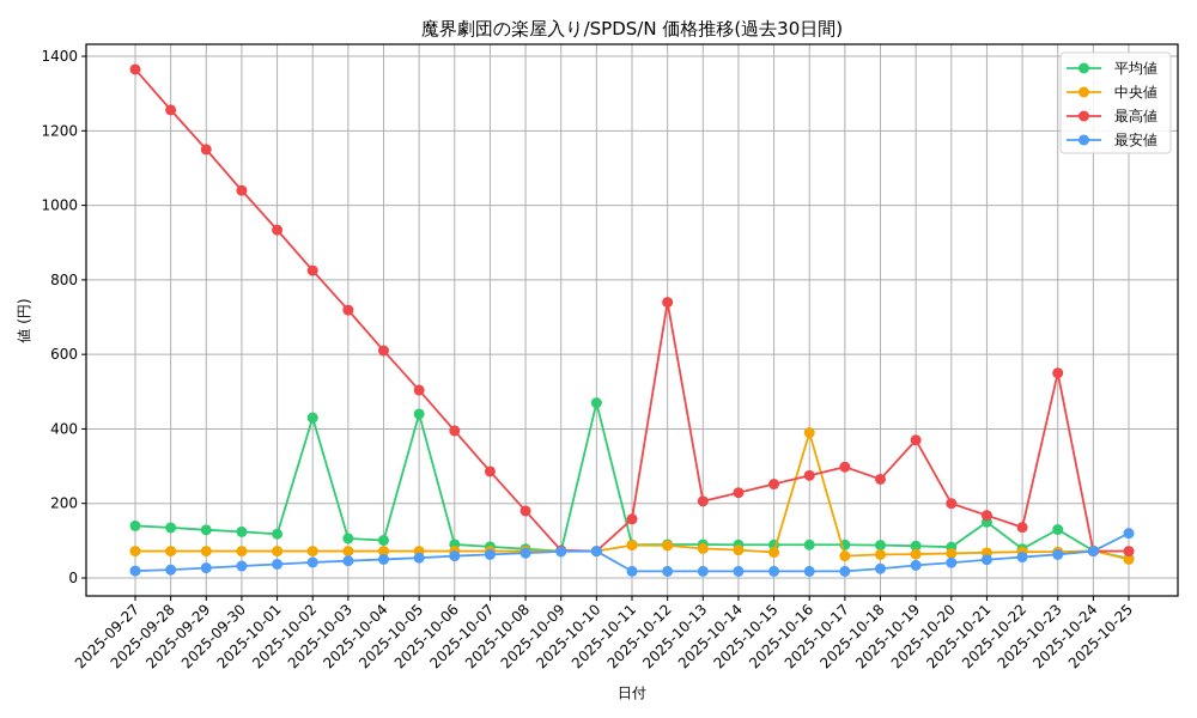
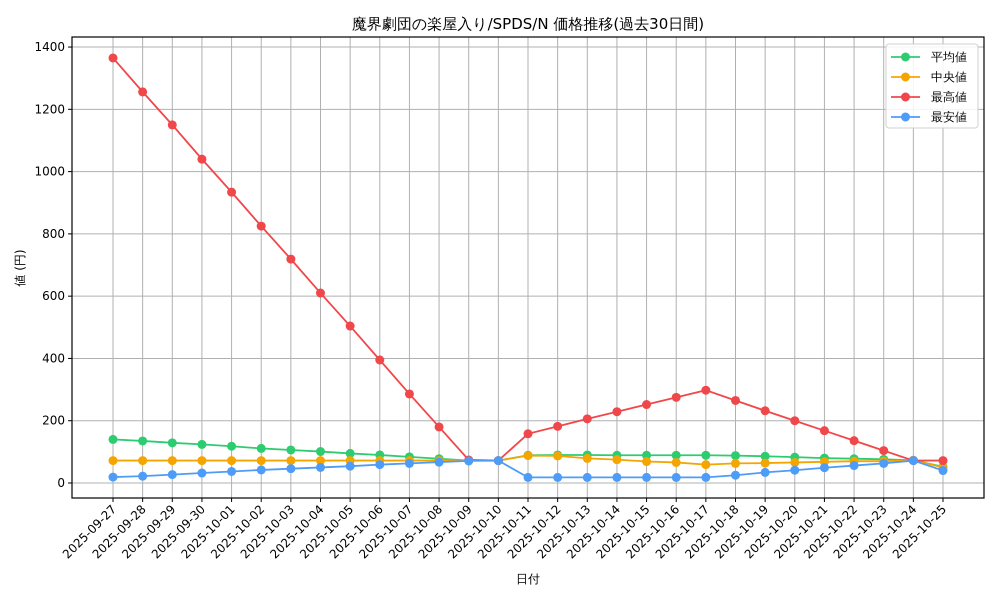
平均値/2025-10-02: 430 -> 110
平均値/2025-10-05: 440 -> 100
平均値/2025-10-10: 470 -> 70
最高値/2025-10-12: 740 -> 180
中央値/2025-10-16: 390 -> 70
最高値/2025-10-19: 370 -> 230
平均値/2025-10-21: 150 -> 80
平均値/2025-10-23: 130 -> 80
最高値/2025-10-23: 550 -> 100
最安値/2025-10-25: 120 -> 40
